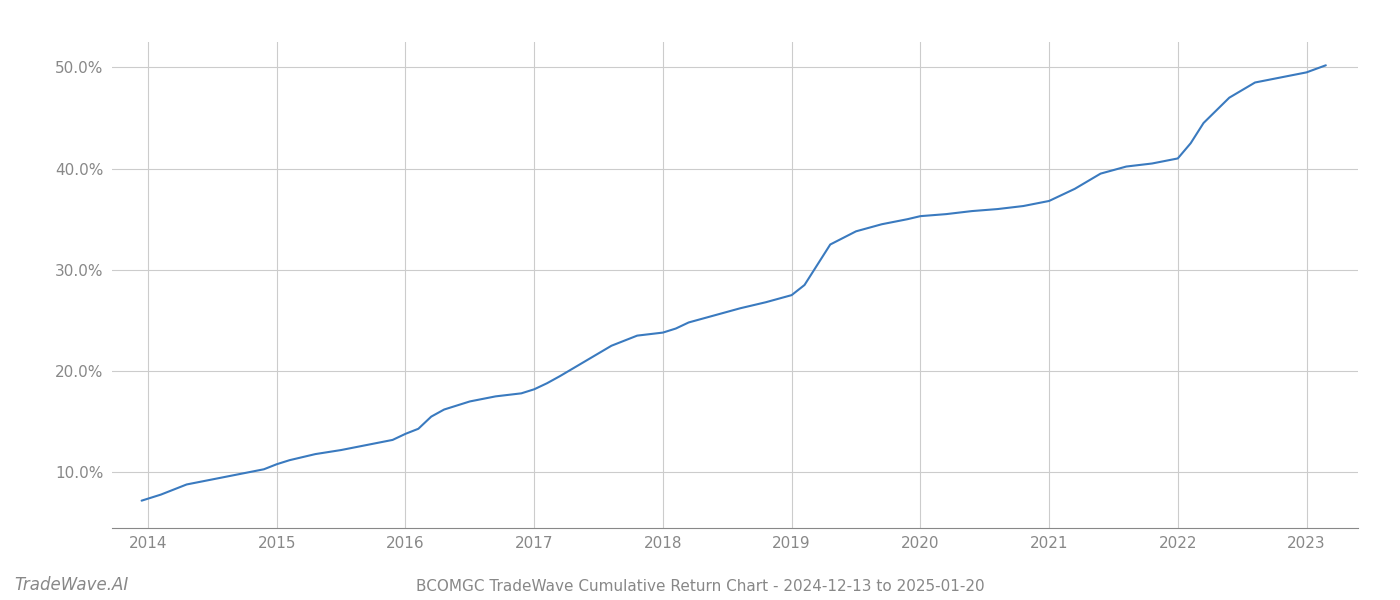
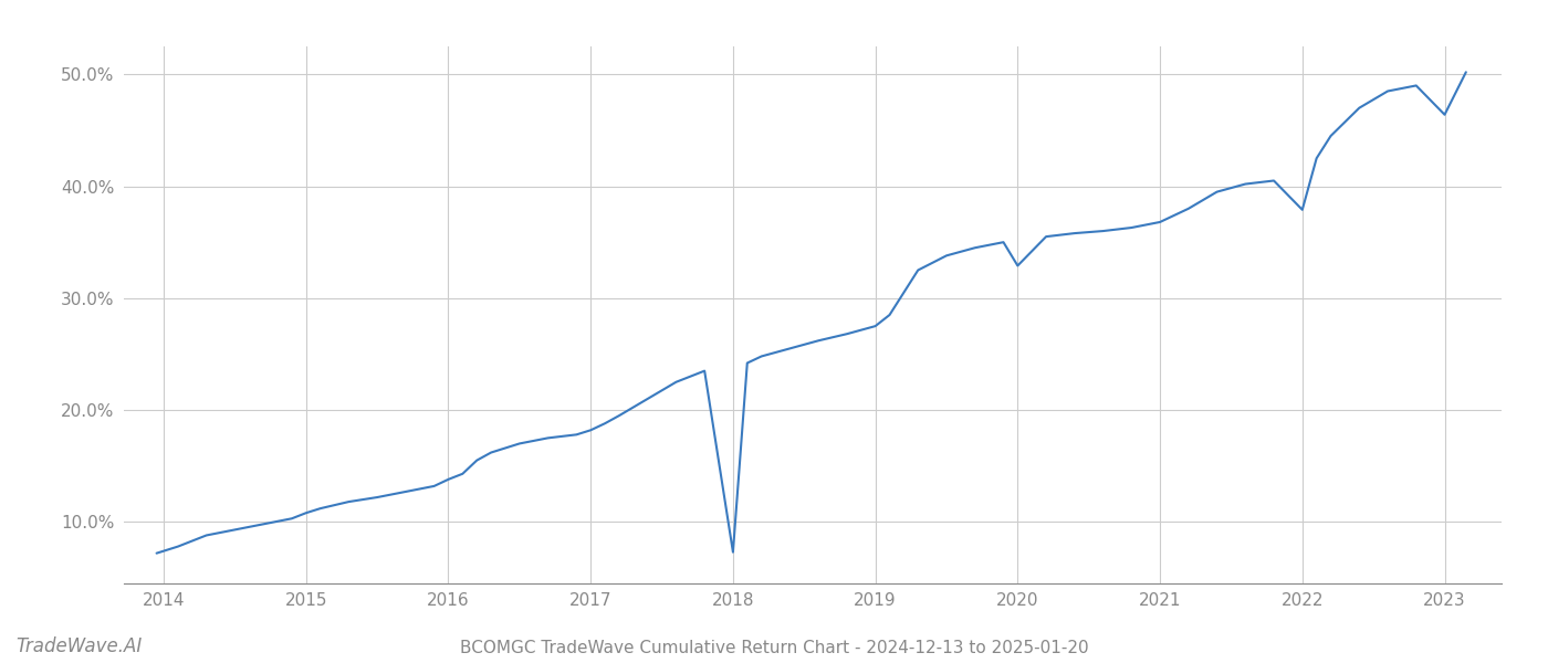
2018: 23.8% -> 7.3%
2020: 35.3% -> 32.9%
2022: 41.0% -> 37.9%
2023: 49.5% -> 46.4%
